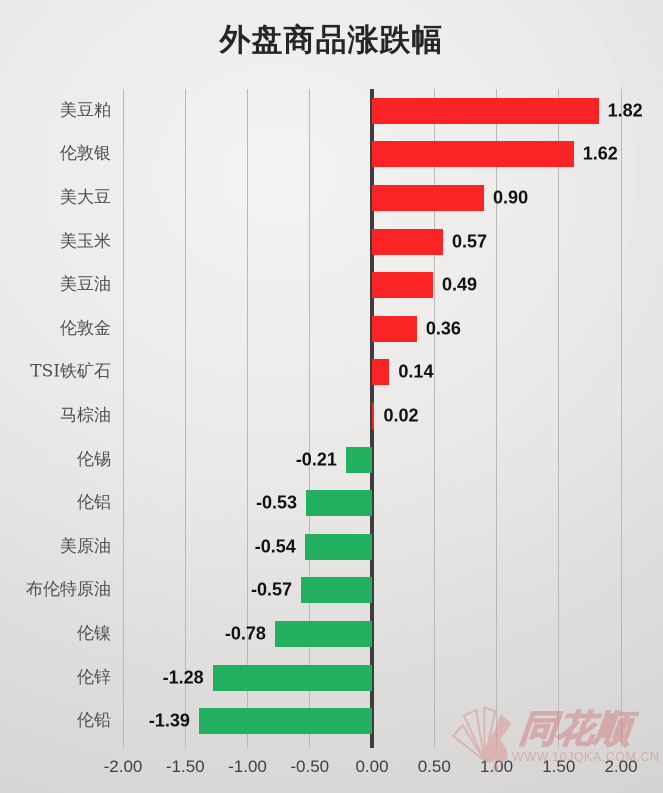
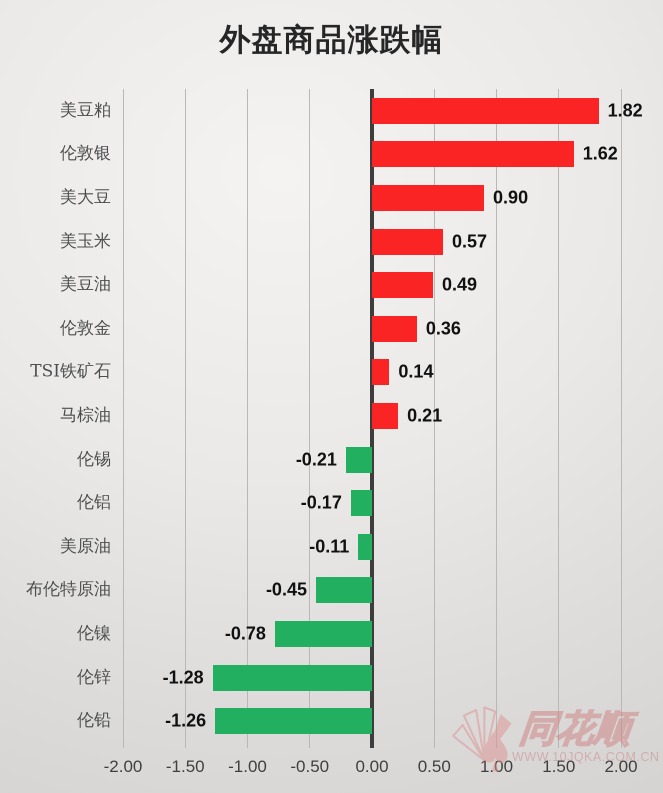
马棕油: 0.02 -> 0.21
伦铝: -0.53 -> -0.17
美原油: -0.54 -> -0.11
布伦特原油: -0.57 -> -0.45
伦铅: -1.39 -> -1.26
